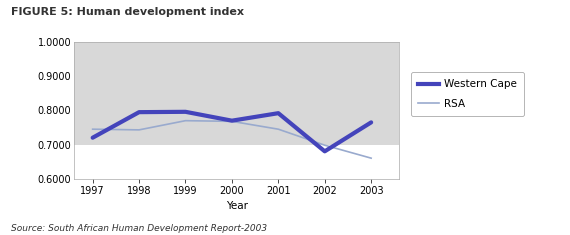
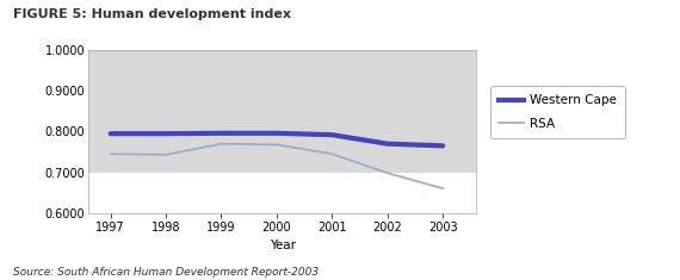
Western Cape/1997: 0.720 -> 0.795
Western Cape/2000: 0.770 -> 0.796
Western Cape/2002: 0.680 -> 0.770
